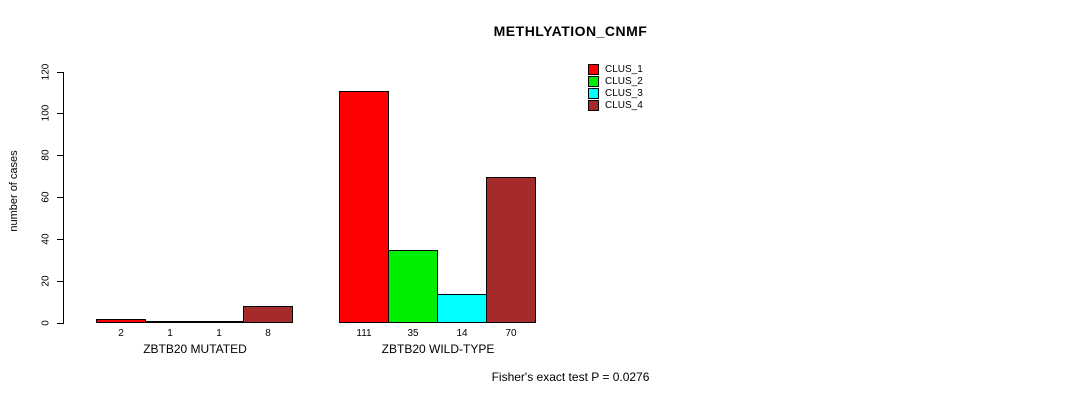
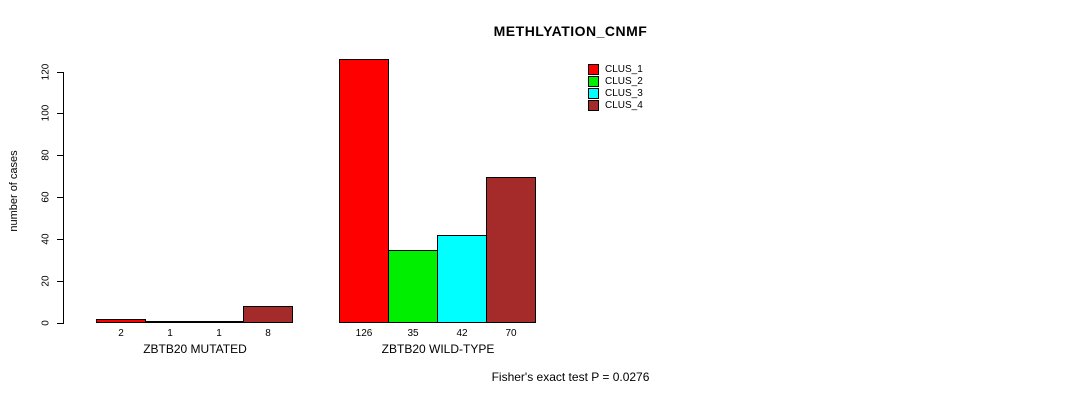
CLUS_1/ZBTB20 WILD-TYPE: 111 -> 126
CLUS_3/ZBTB20 WILD-TYPE: 14 -> 42
